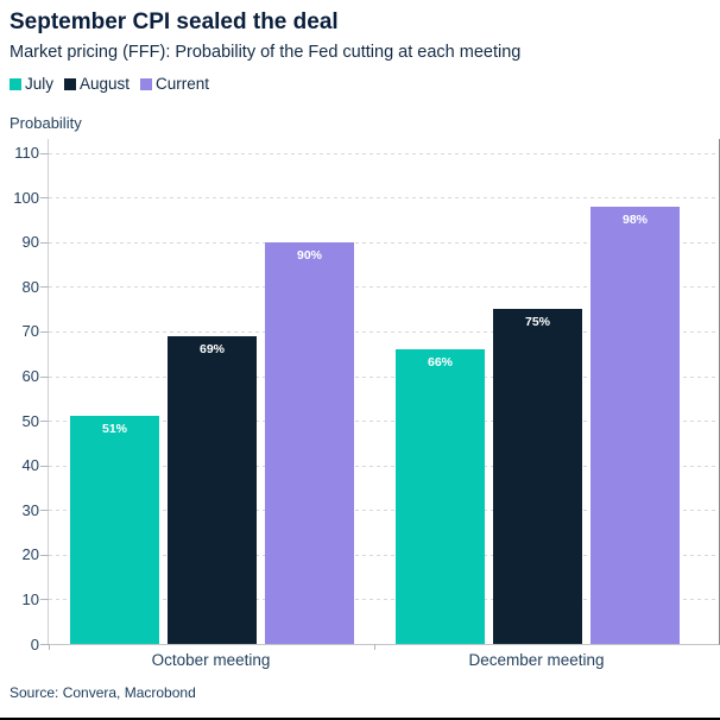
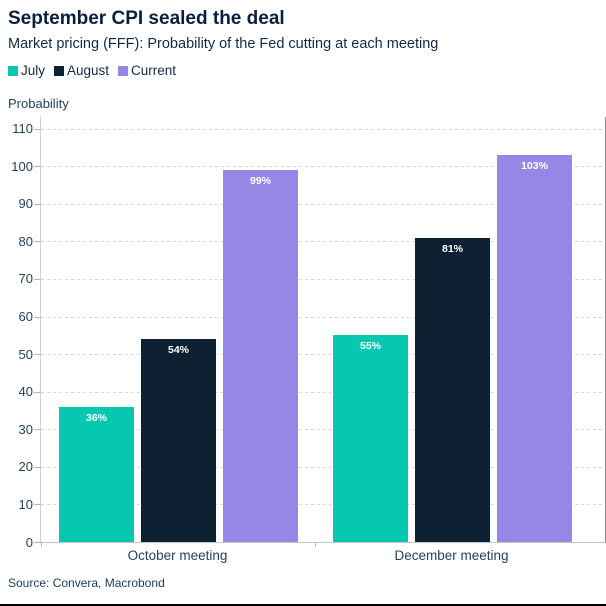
July/October meeting: 51% -> 36%
August/October meeting: 69% -> 54%
Current/October meeting: 90% -> 99%
July/December meeting: 66% -> 55%
August/December meeting: 75% -> 81%
Current/December meeting: 98% -> 103%
